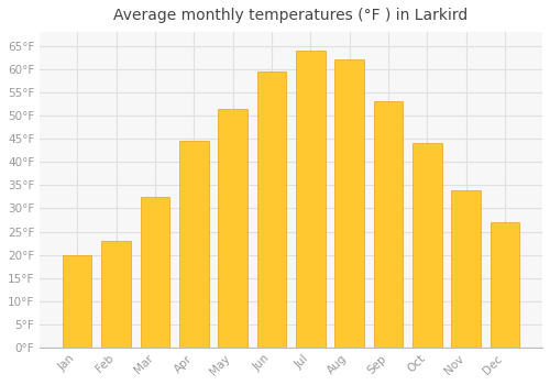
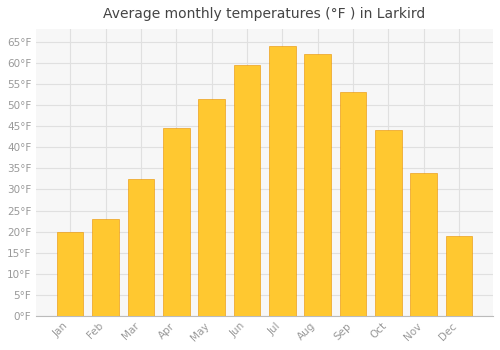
Dec: 27.0°F -> 19.0°F
